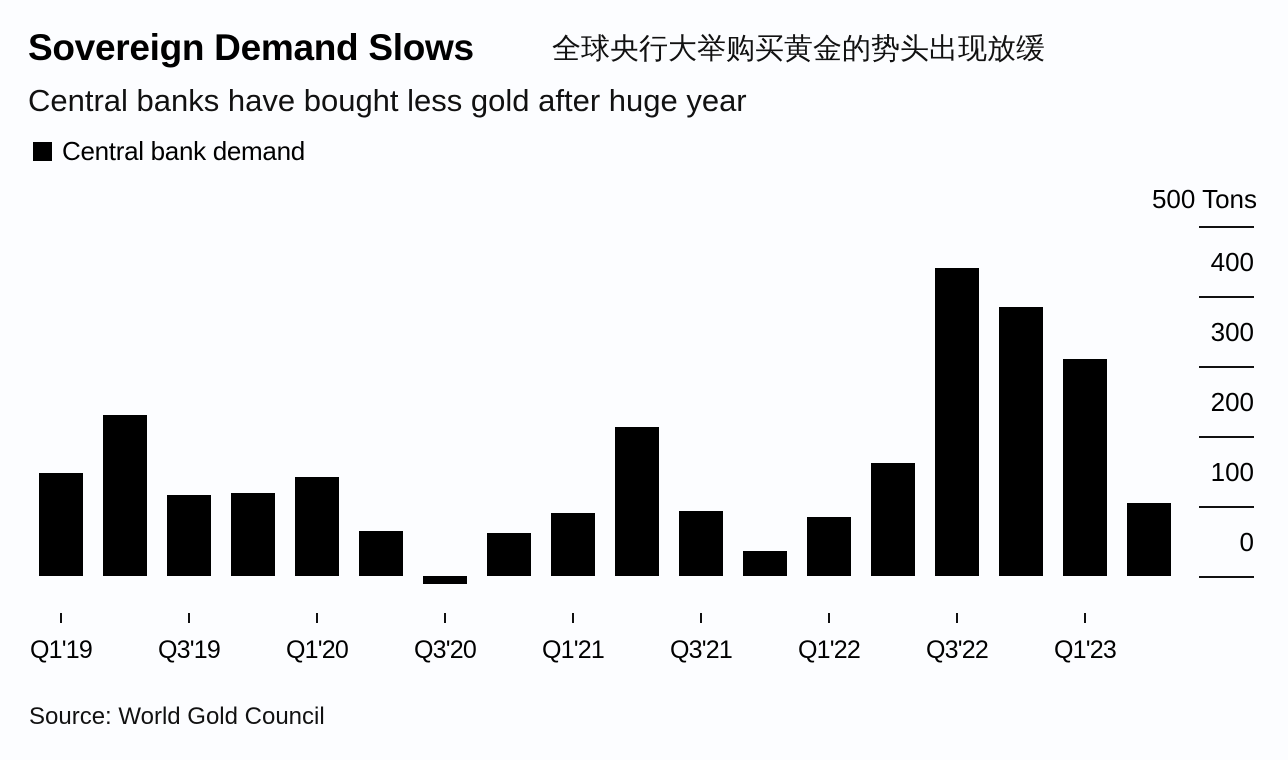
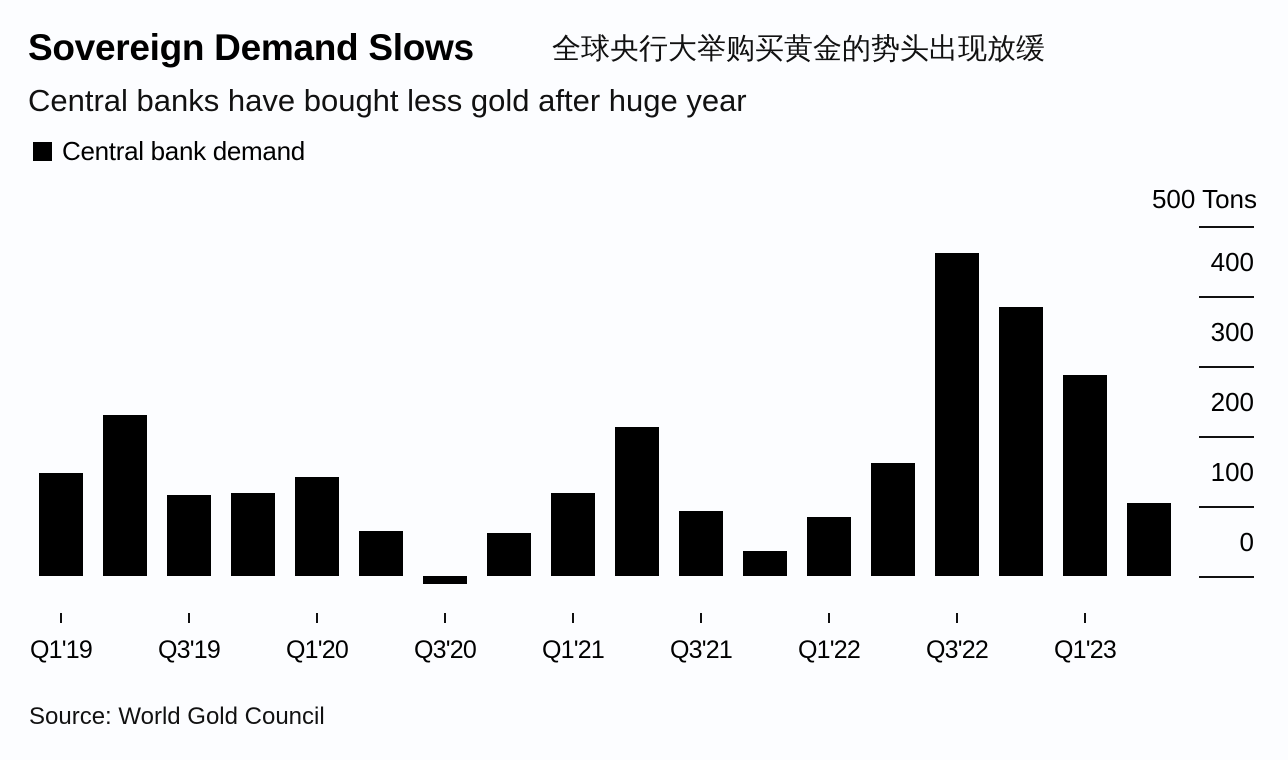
Q1'21: 90 -> 120
Q3'22: 440 -> 460
Q1'23: 310 -> 290
